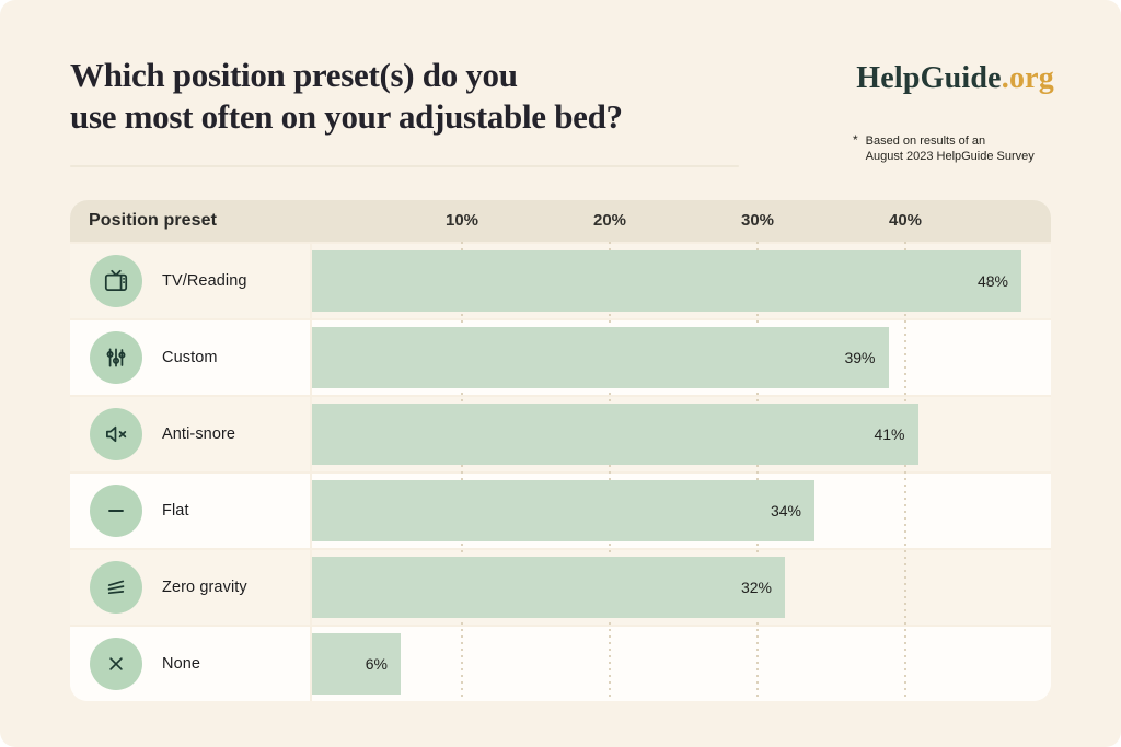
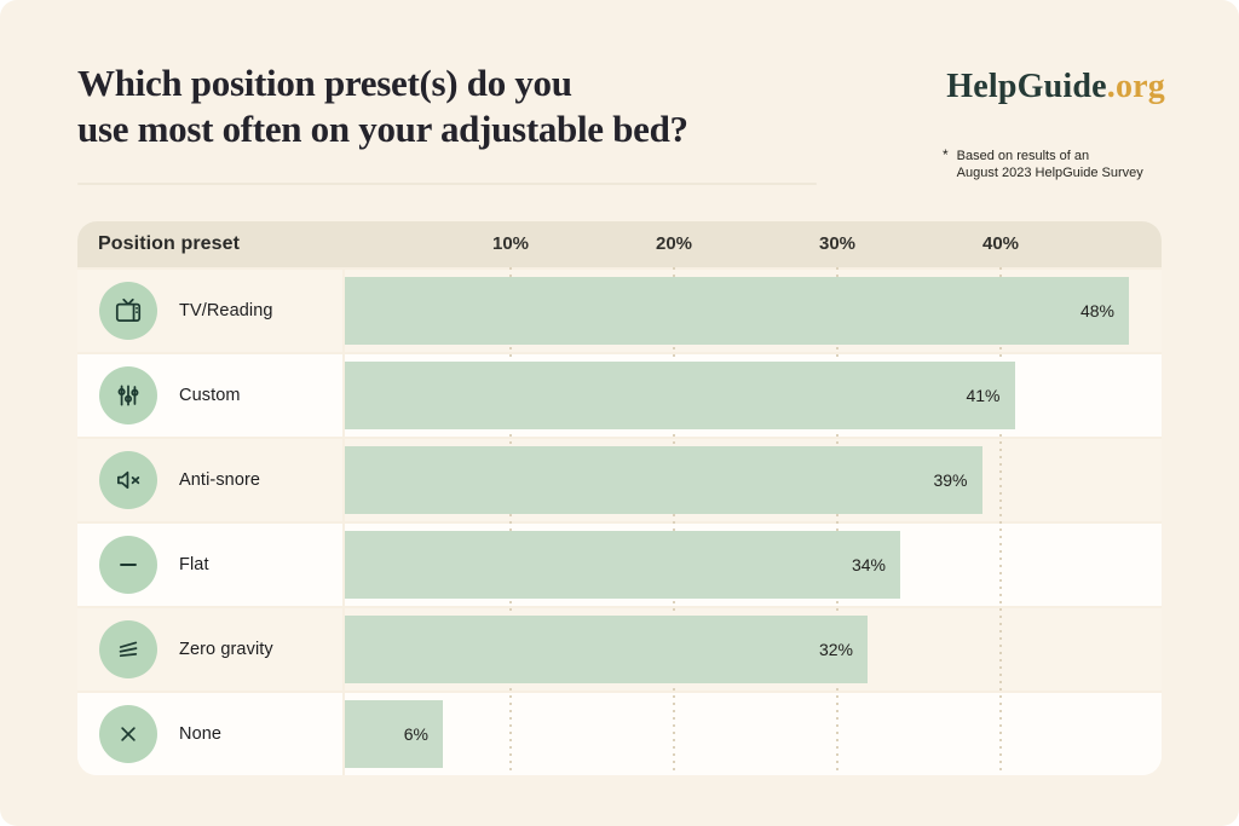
Custom: 39% -> 41%
Anti-snore: 41% -> 39%
